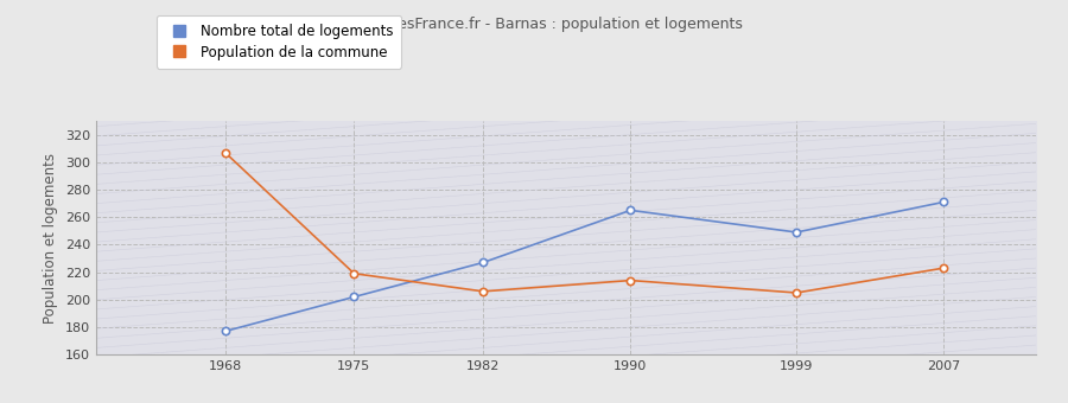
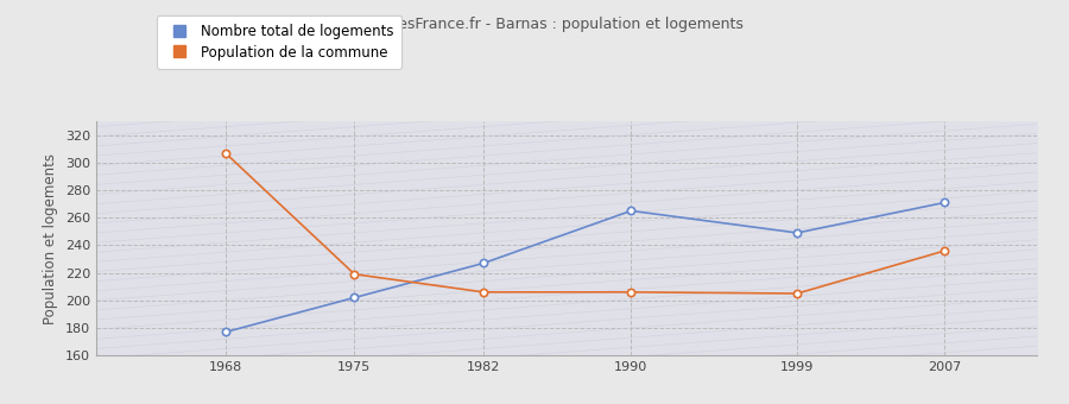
Population de la commune/1990: 214 -> 206
Population de la commune/2007: 223 -> 236
